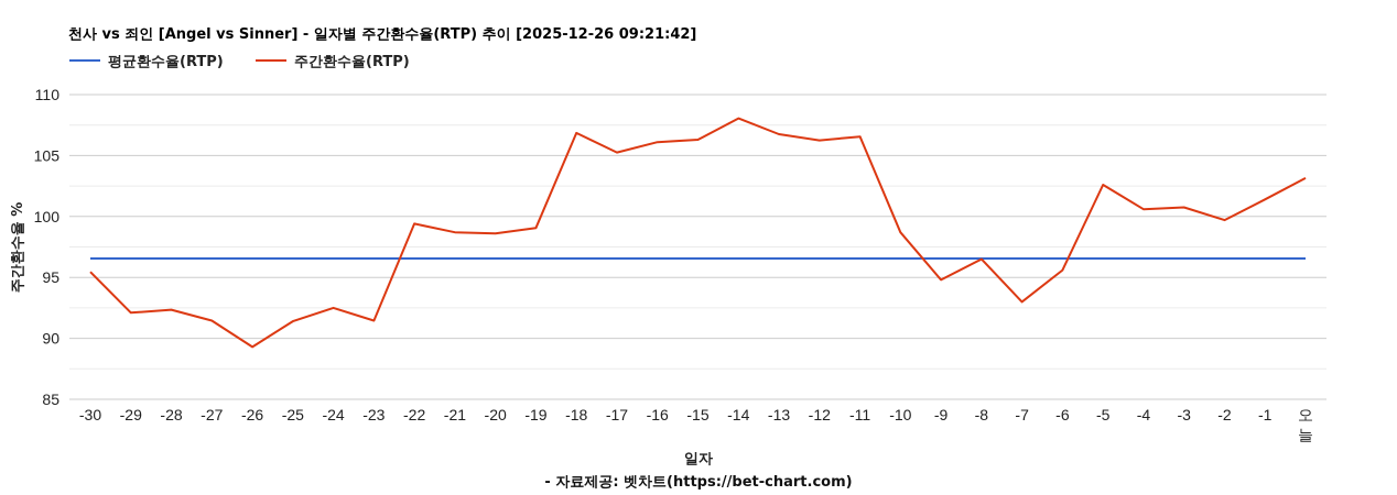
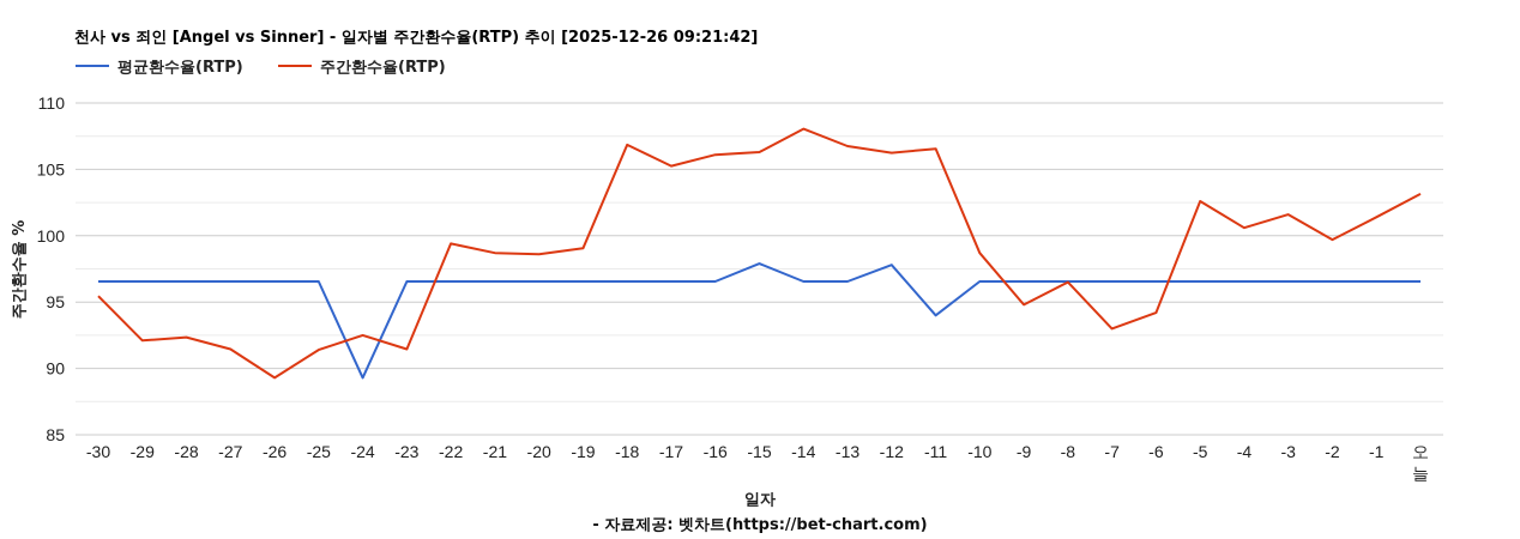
평균환수율(RTP)/-24: 96.5 -> 89.3
평균환수율(RTP)/-15: 96.5 -> 97.9
평균환수율(RTP)/-12: 96.5 -> 97.8
평균환수율(RTP)/-11: 96.5 -> 94.0
주간환수율(RTP)/-6: 95.6 -> 94.2
주간환수율(RTP)/-3: 100.8 -> 101.6
